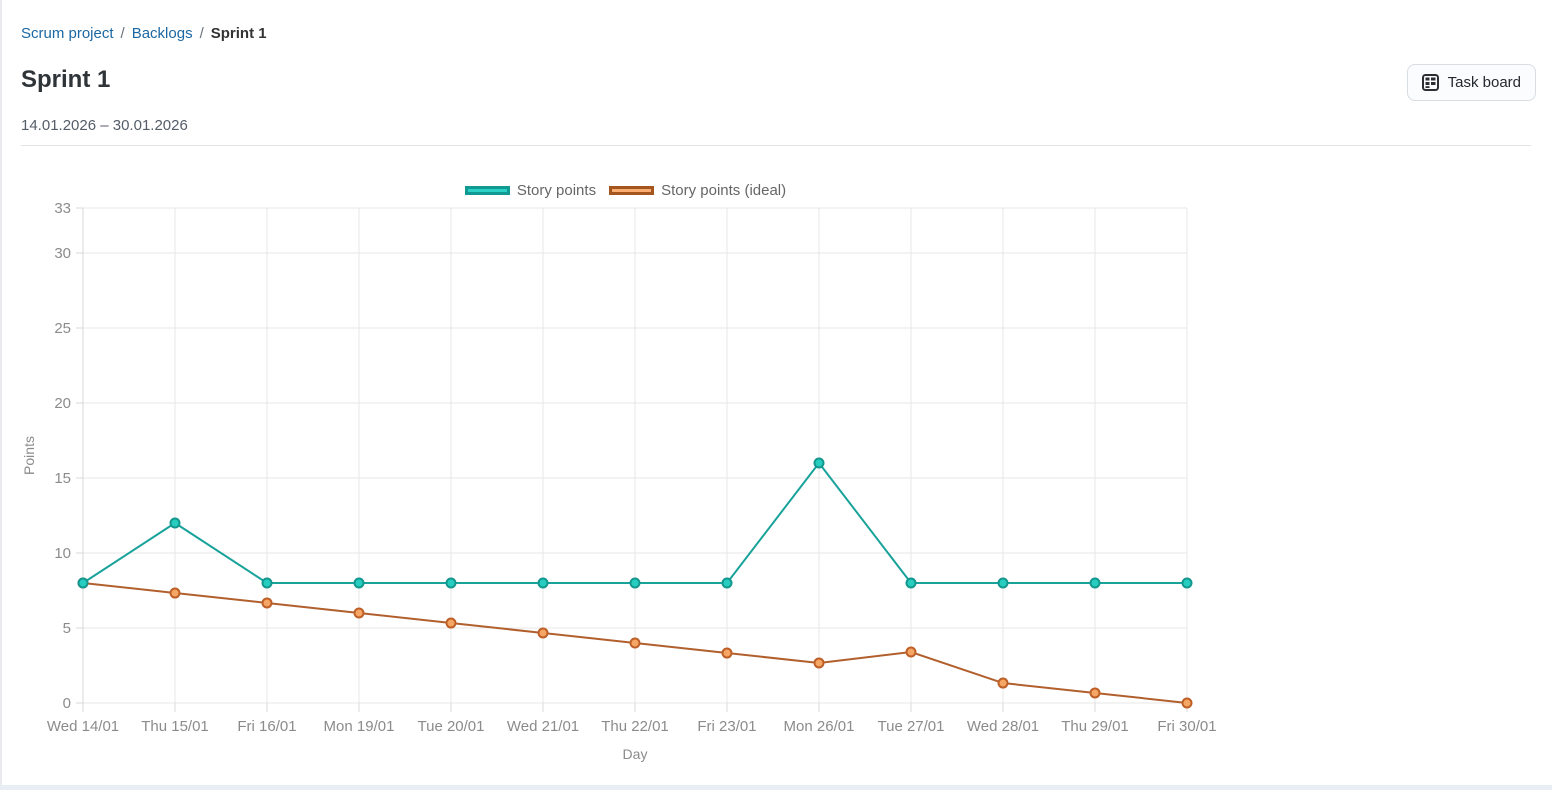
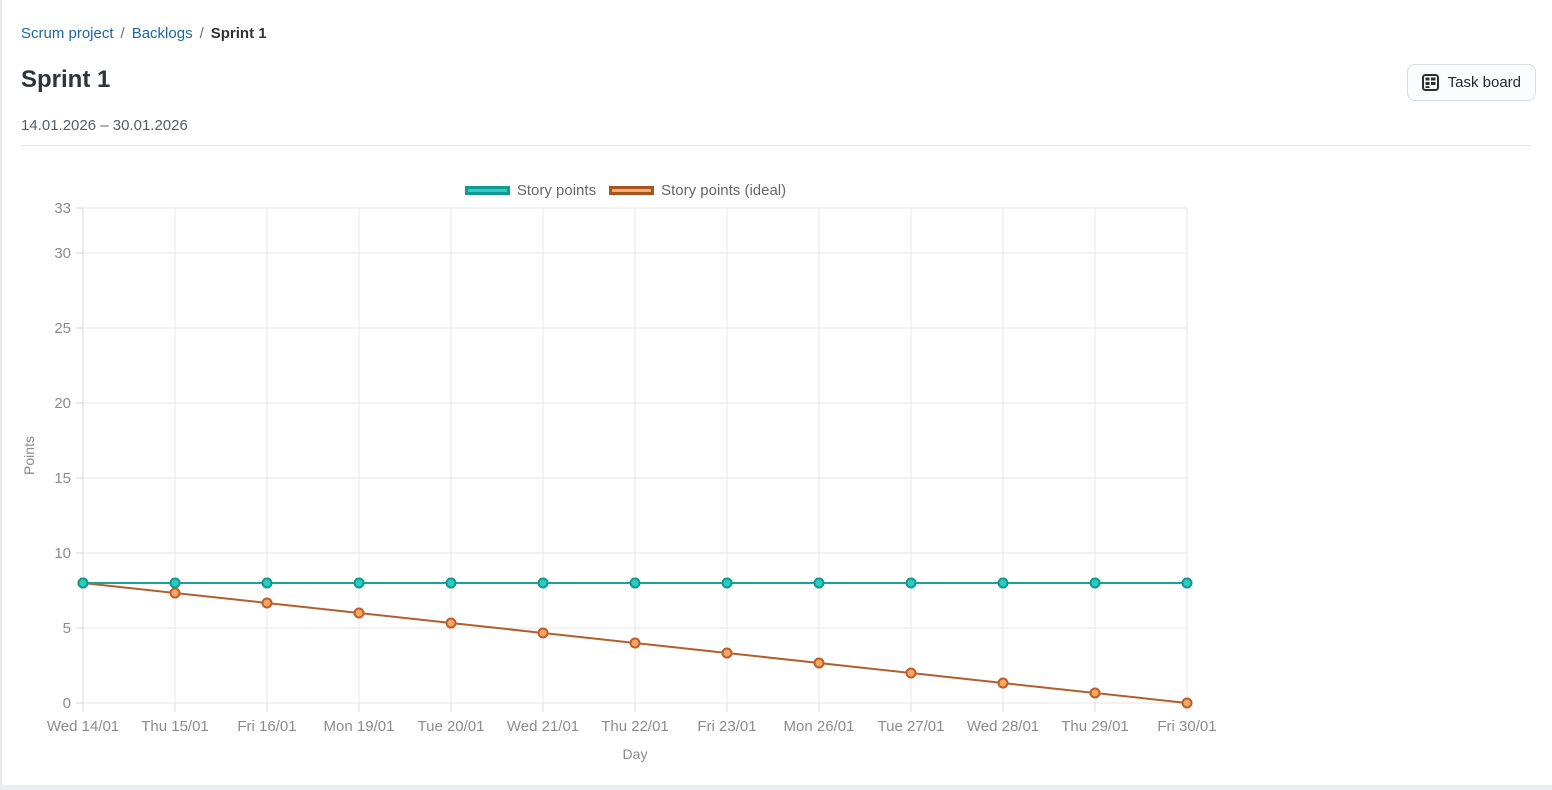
Story points/Thu 15/01: 12 -> 8
Story points/Mon 26/01: 16 -> 8
Story points (ideal)/Tue 27/01: 3.4 -> 2.0
